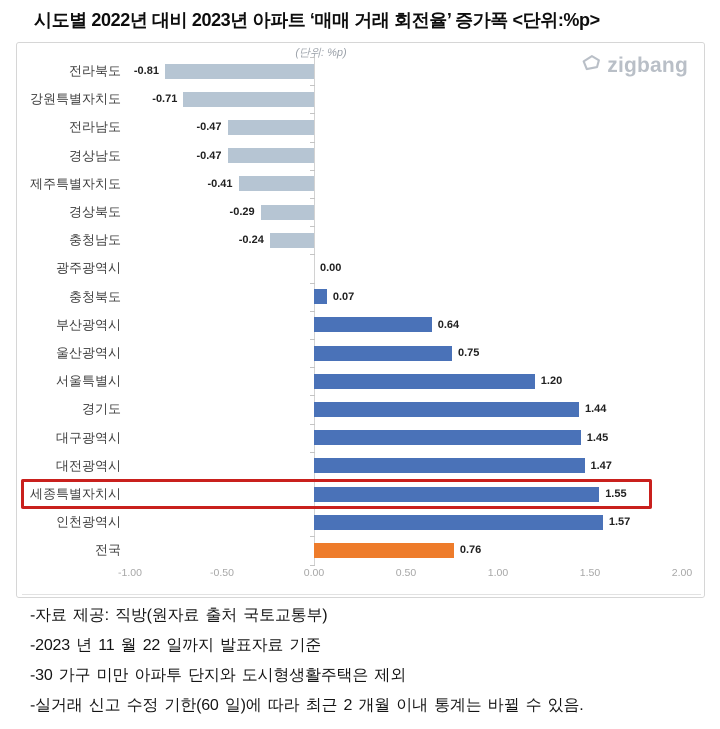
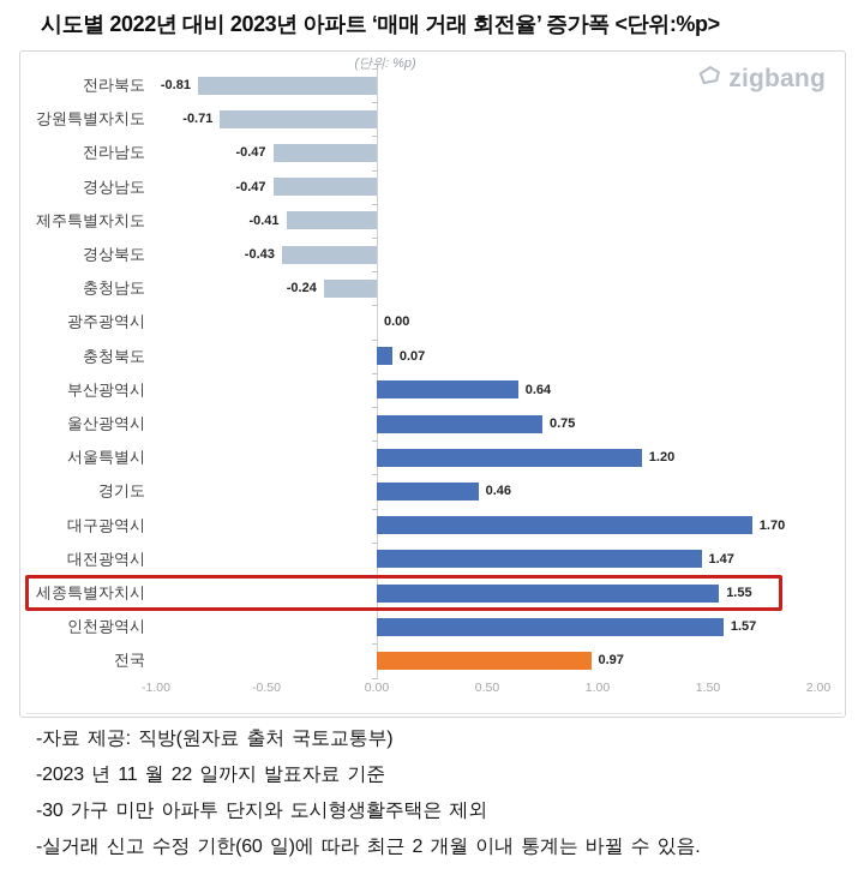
경상북도: -0.29 -> -0.43
경기도: 1.44 -> 0.46
대구광역시: 1.45 -> 1.70
전국: 0.76 -> 0.97
